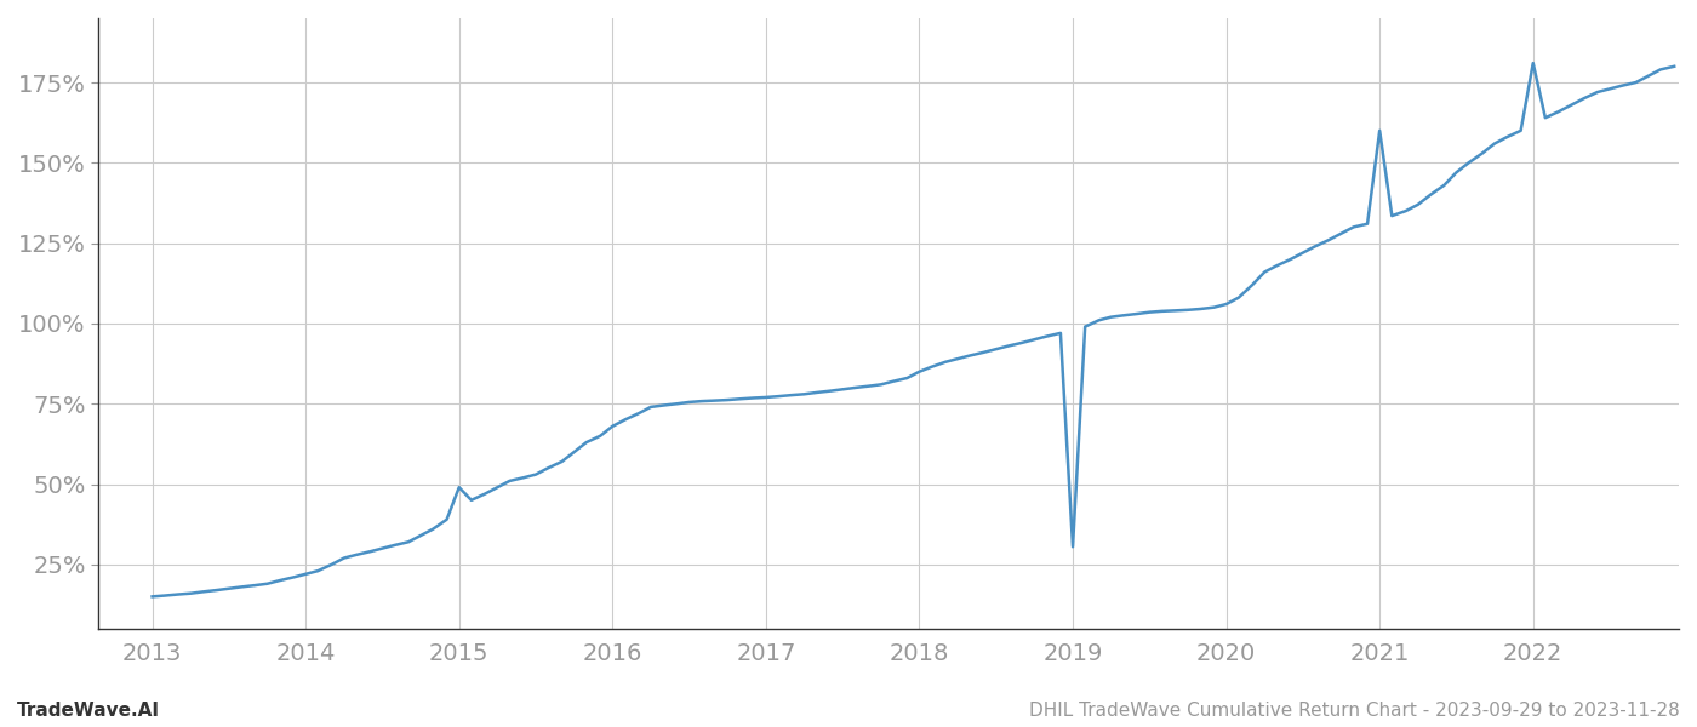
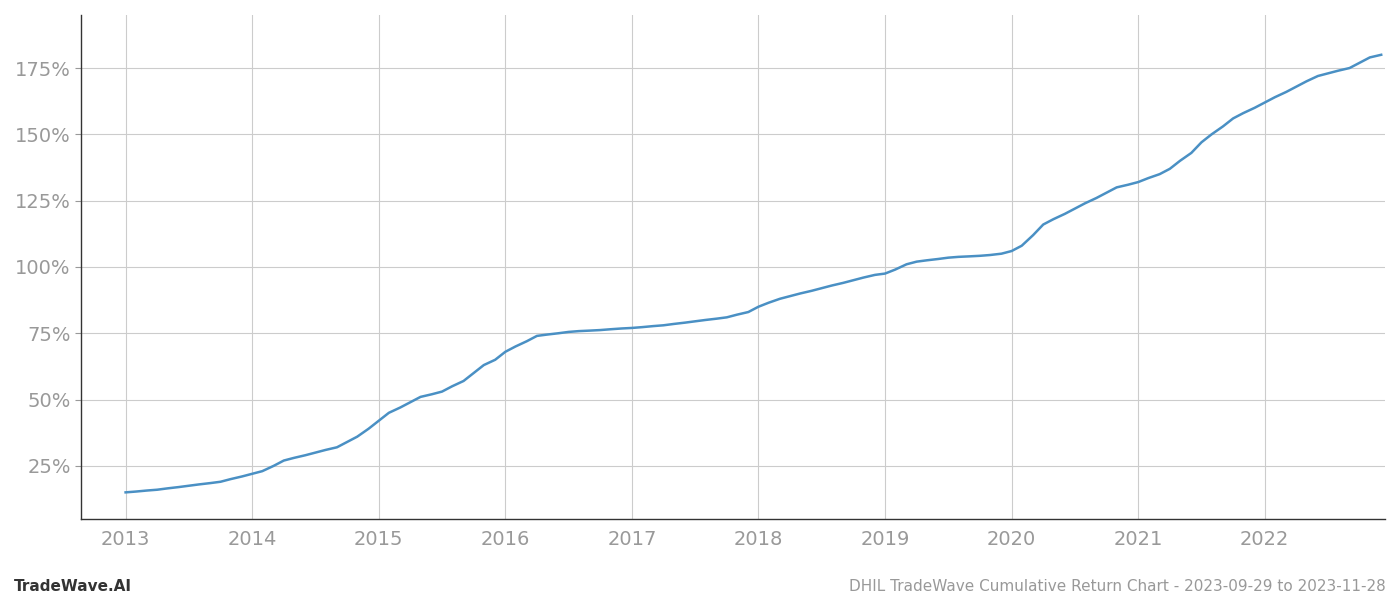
2015: 49.0% -> 42.0%
2019: 30.5% -> 97.5%
2021: 160.0% -> 132.0%
2022: 181.0% -> 162.0%
